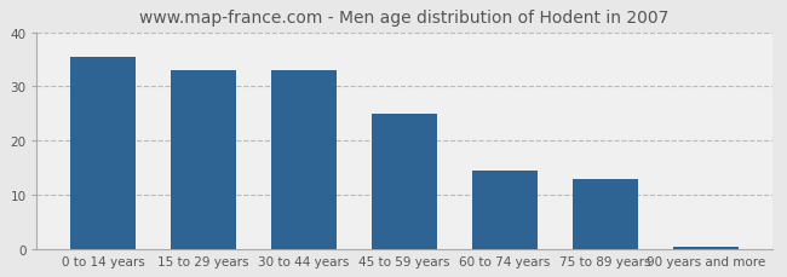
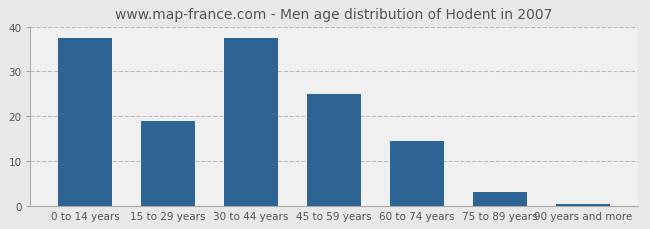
0 to 14 years: 35.5 -> 37.5
15 to 29 years: 33.0 -> 19.0
30 to 44 years: 33.0 -> 37.5
75 to 89 years: 13.0 -> 3.0
